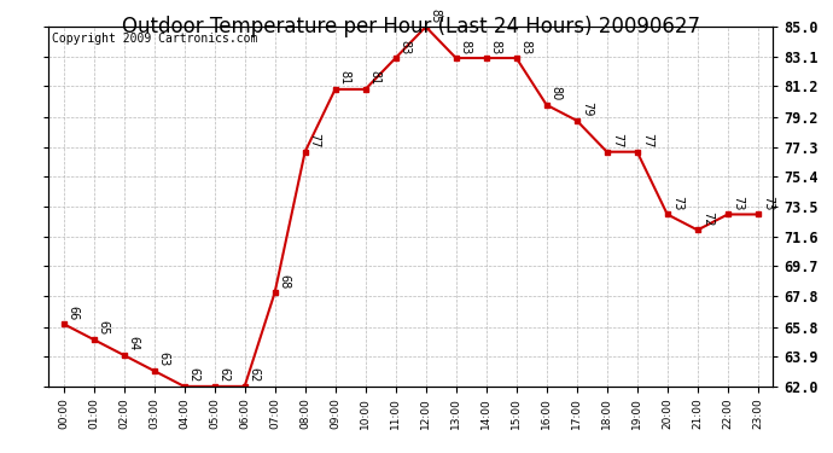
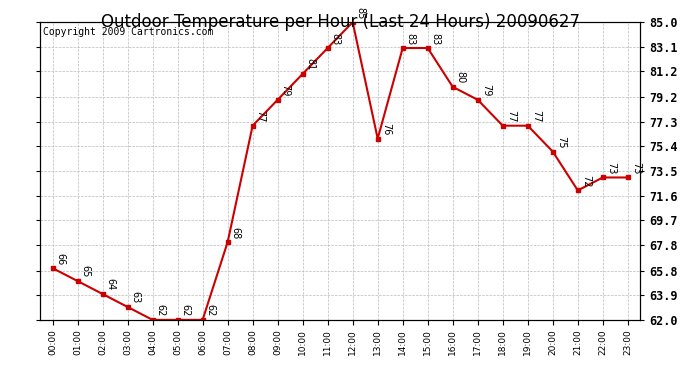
09:00: 81 -> 79
13:00: 83 -> 76
20:00: 73 -> 75
